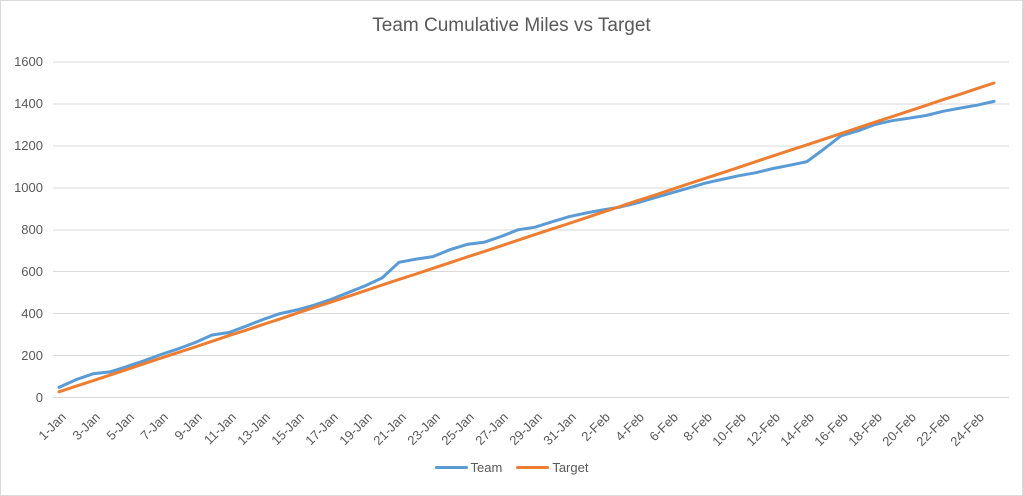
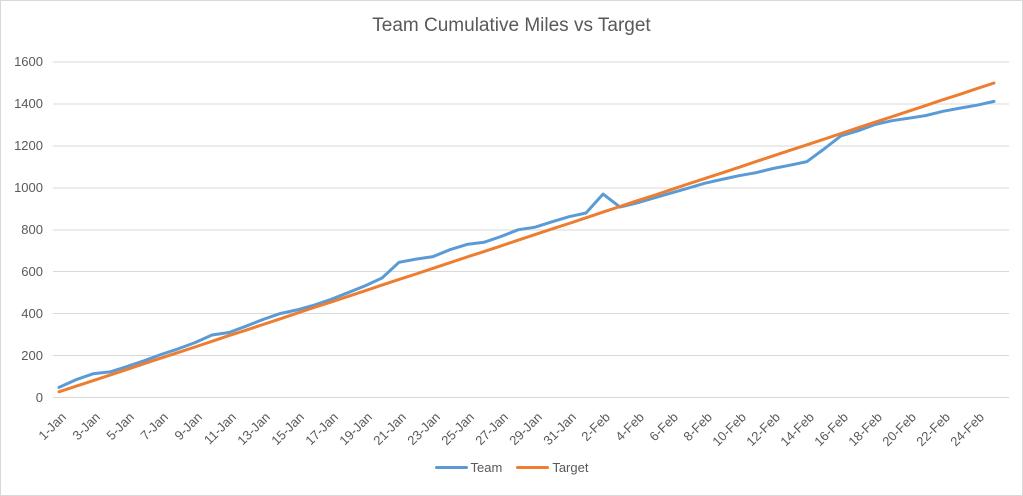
Team/2-Feb: 900 -> 970
